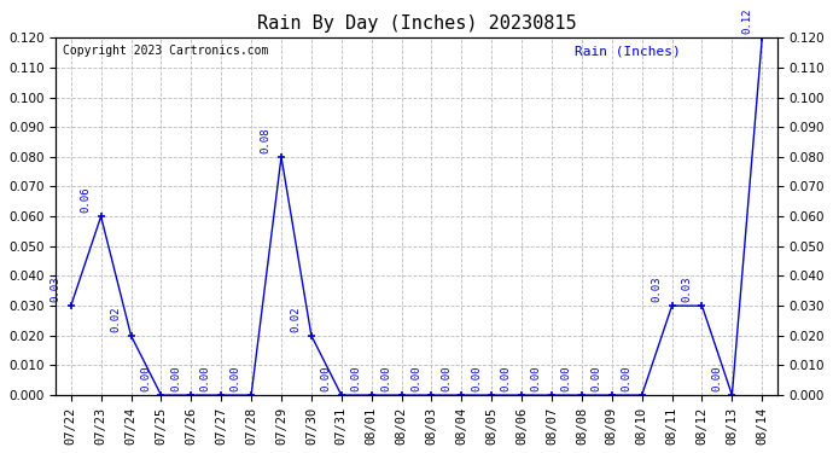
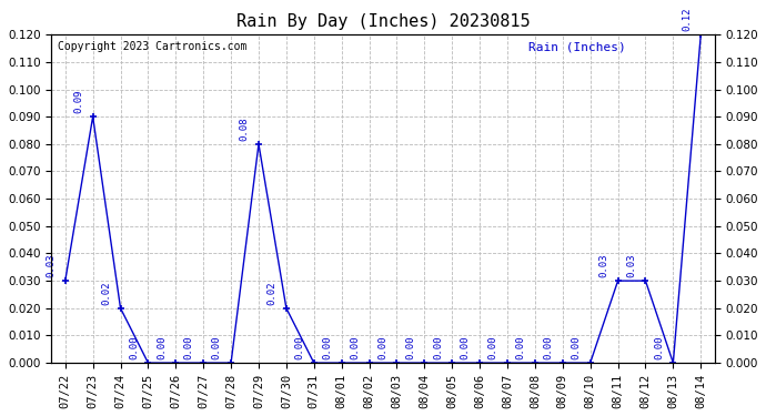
07/23: 0.06 -> 0.09
